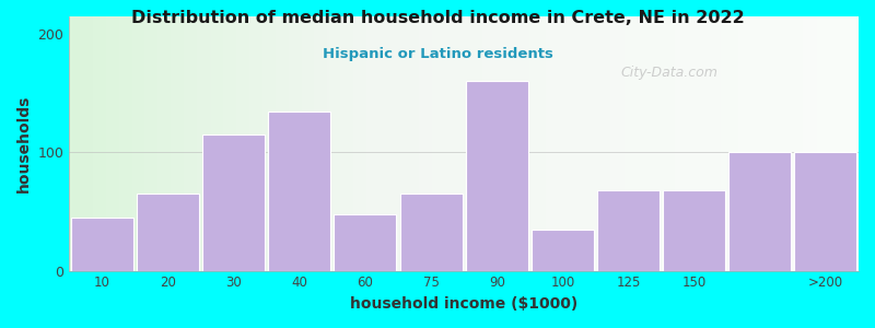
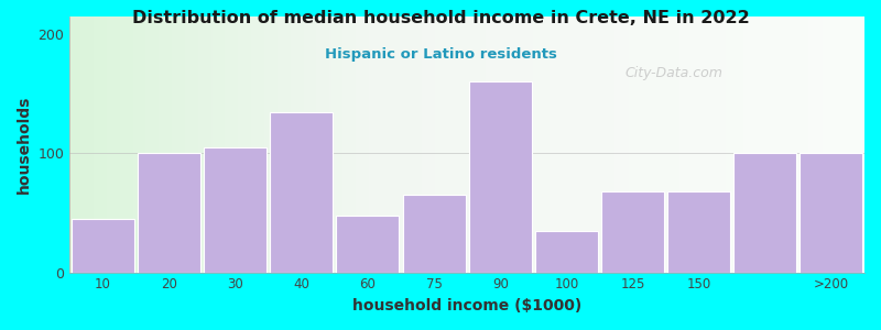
20: 65 -> 100
30: 115 -> 105
